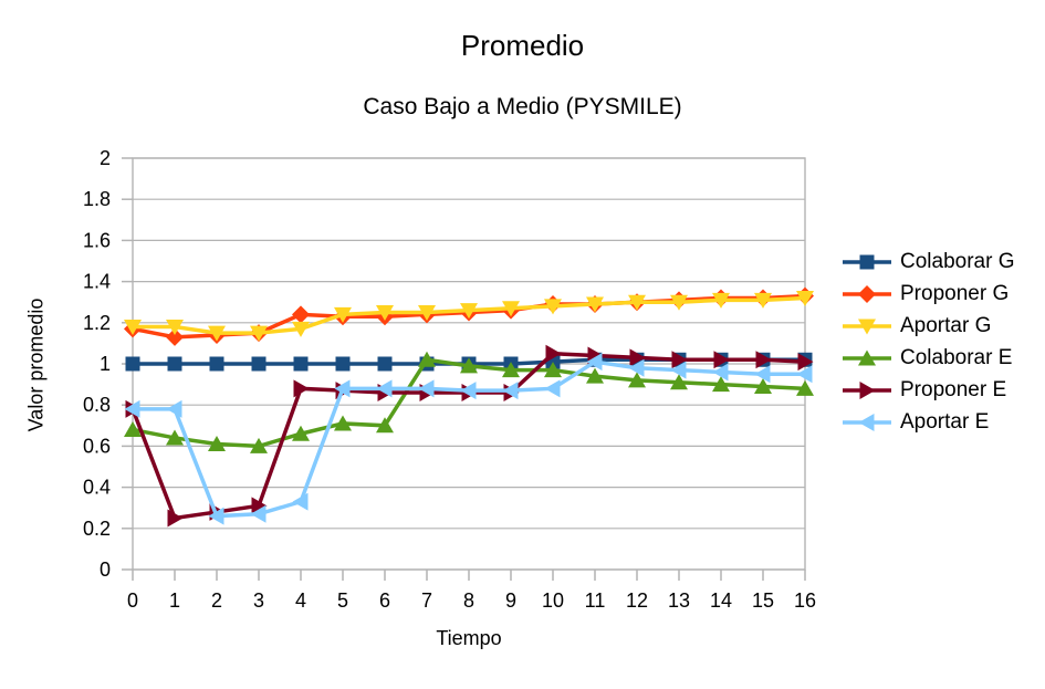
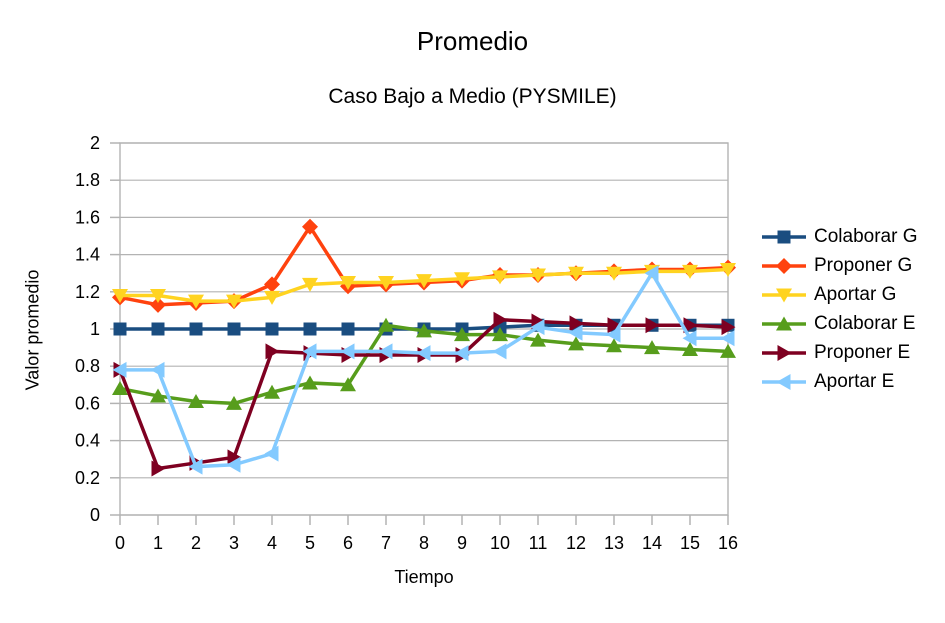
Proponer G/5: 1.23 -> 1.55
Aportar E/14: 0.96 -> 1.30
